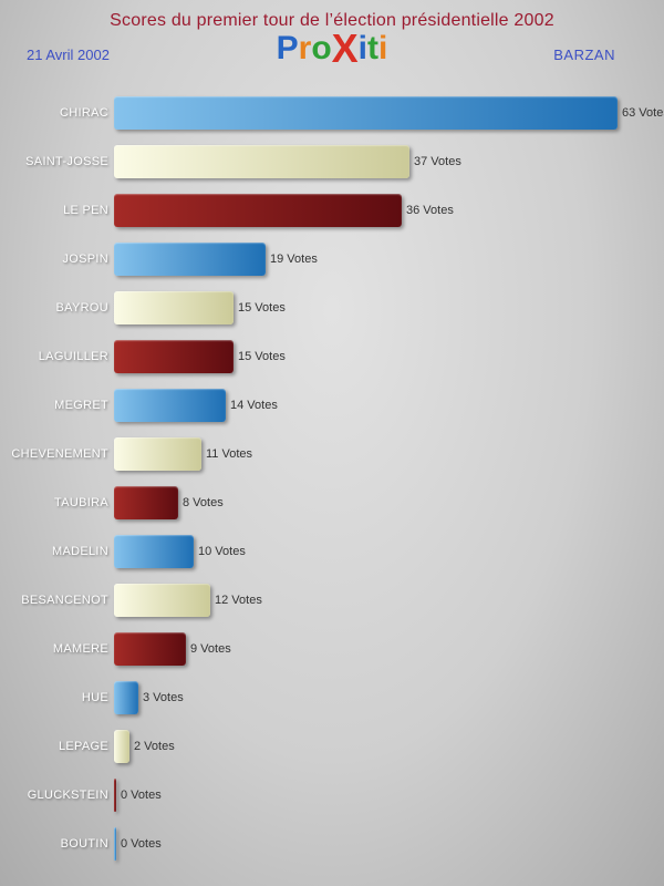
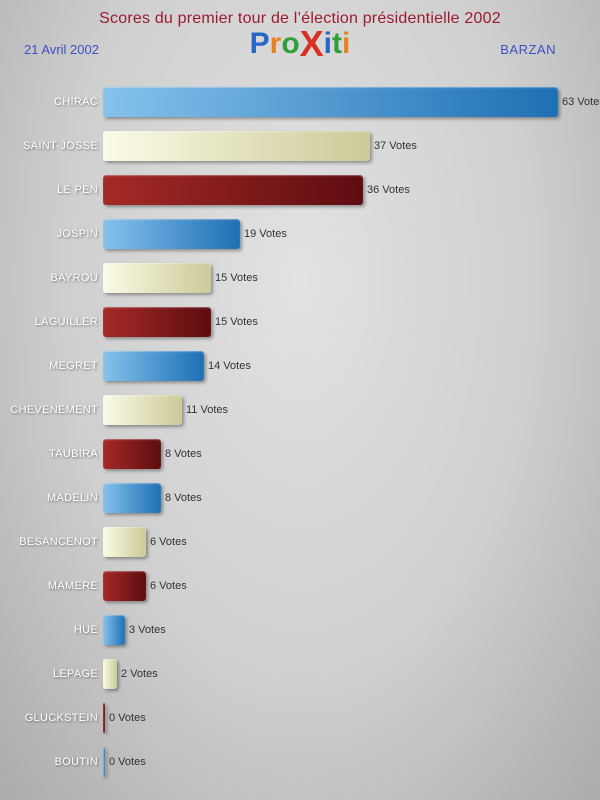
MADELIN: 10 -> 8
BESANCENOT: 12 -> 6
MAMERE: 9 -> 6
